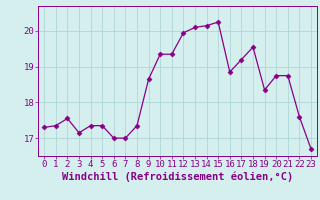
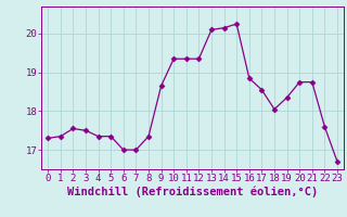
3: 17.15 -> 17.50
12: 19.95 -> 19.35
17: 19.20 -> 18.55
18: 19.55 -> 18.05
